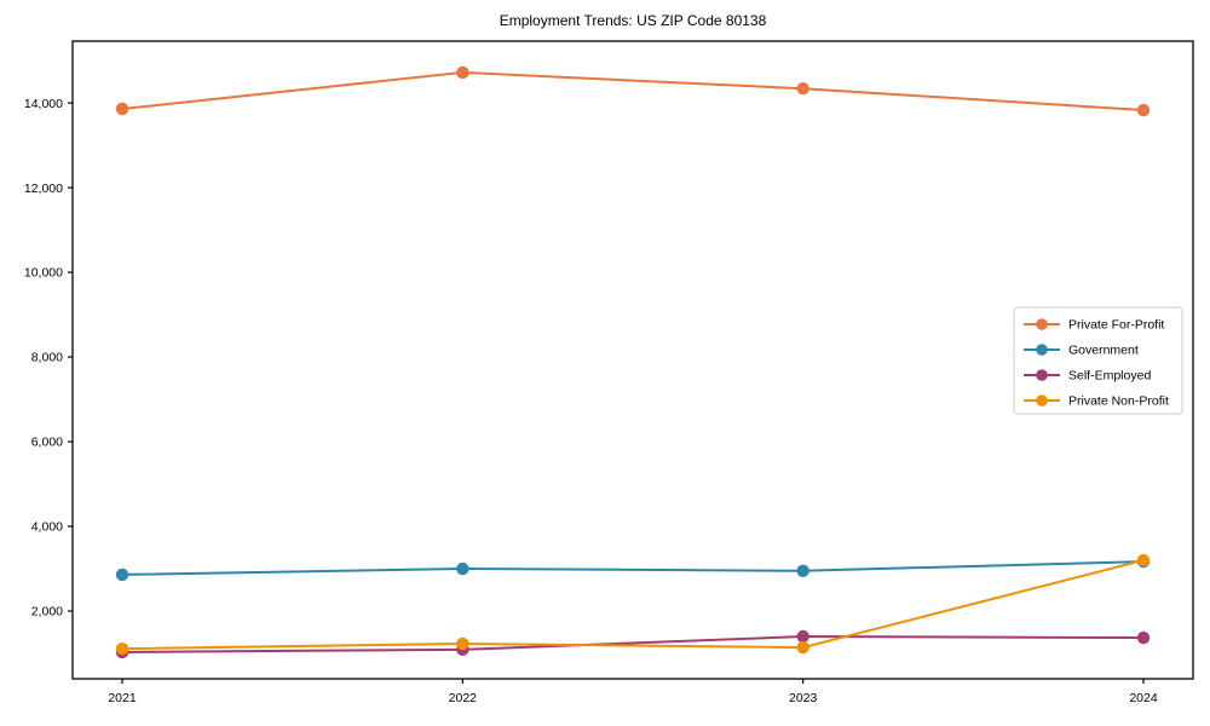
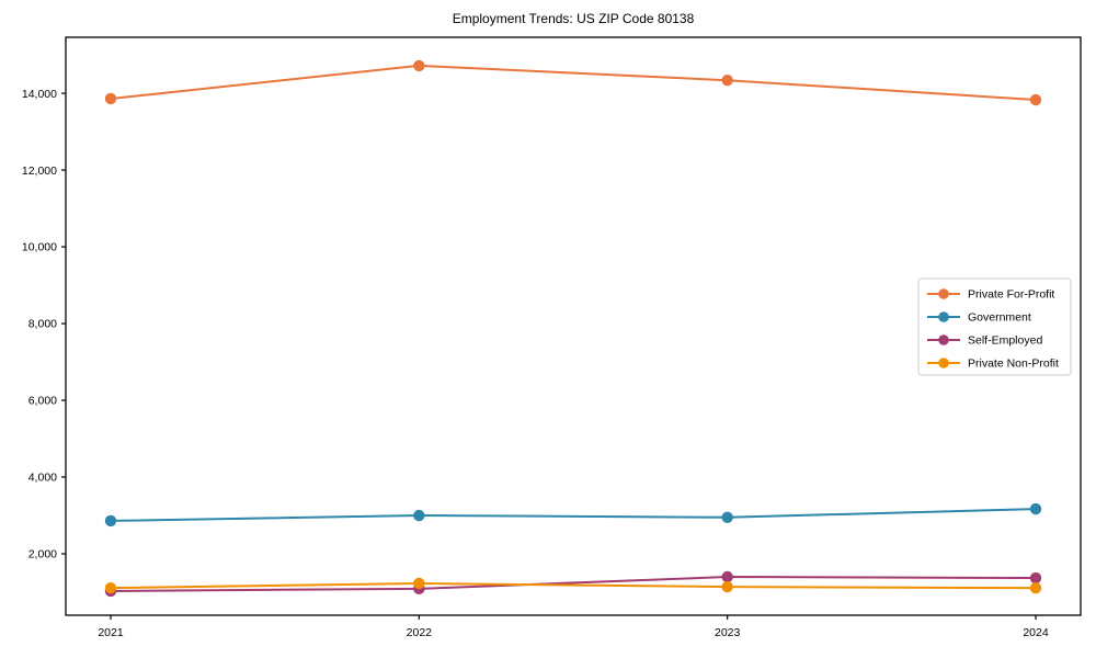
Private Non-Profit/2024: 3200 -> 1100
